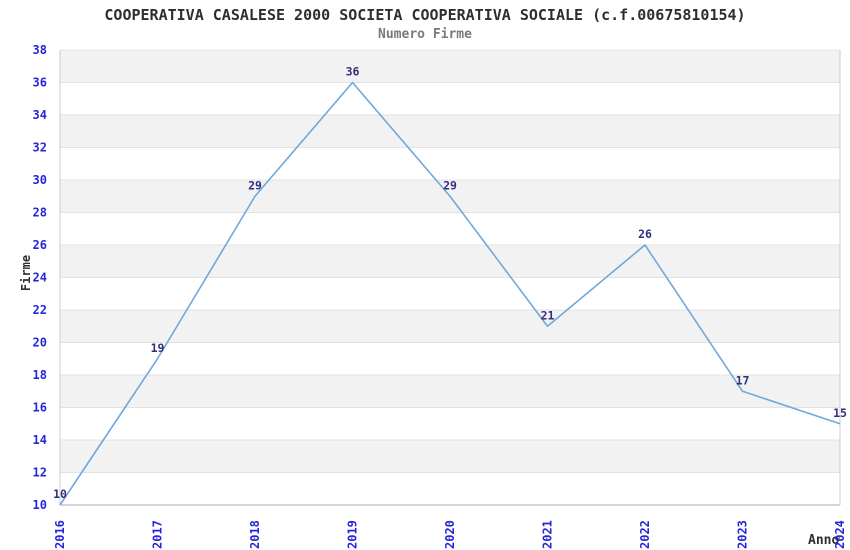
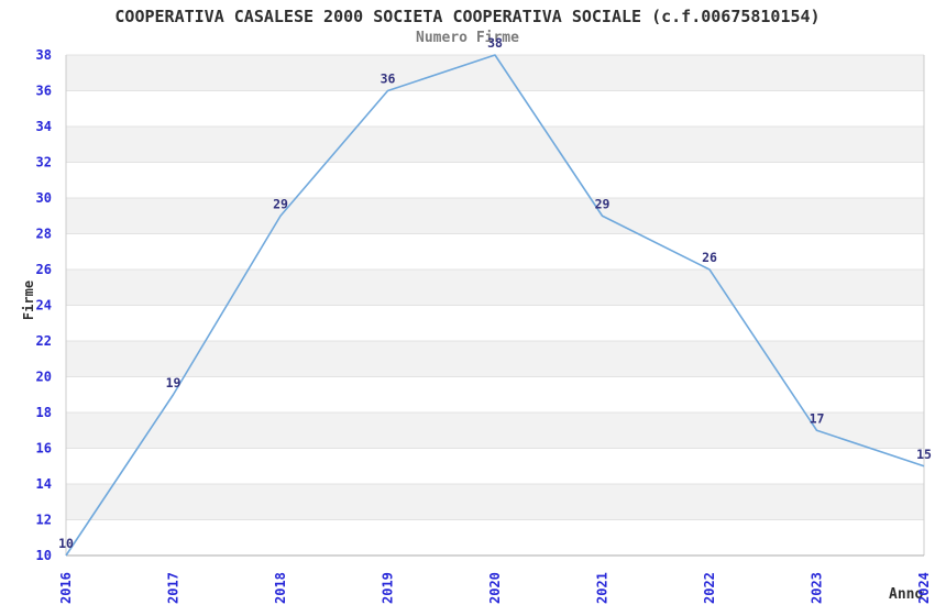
2020: 29 -> 38
2021: 21 -> 29
